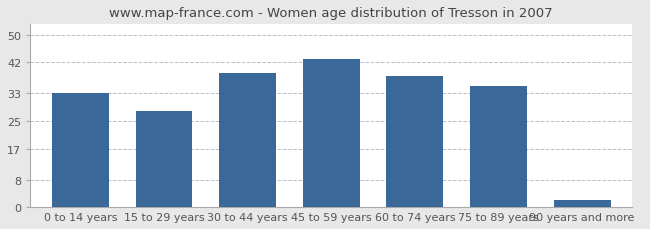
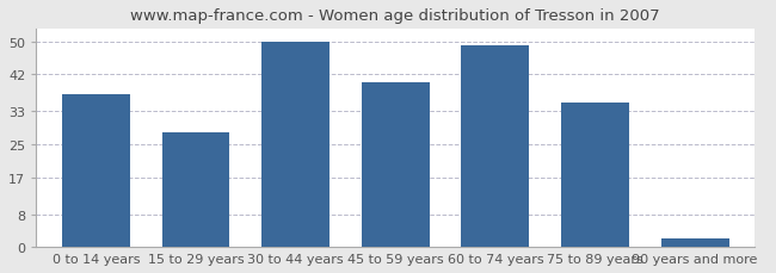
0 to 14 years: 33 -> 37
30 to 44 years: 39 -> 50
45 to 59 years: 43 -> 40
60 to 74 years: 38 -> 49
